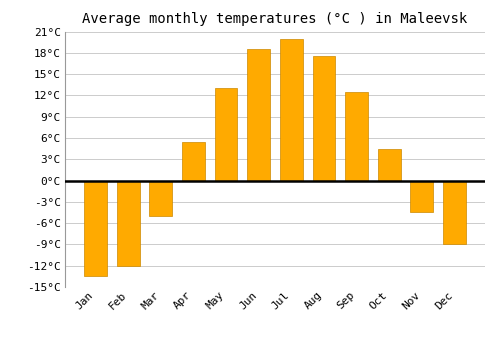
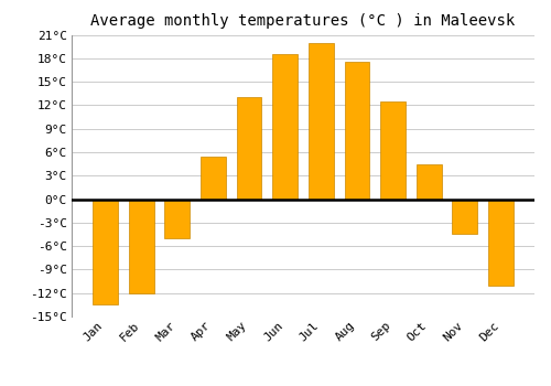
Dec: -9.0°C -> -11.0°C
